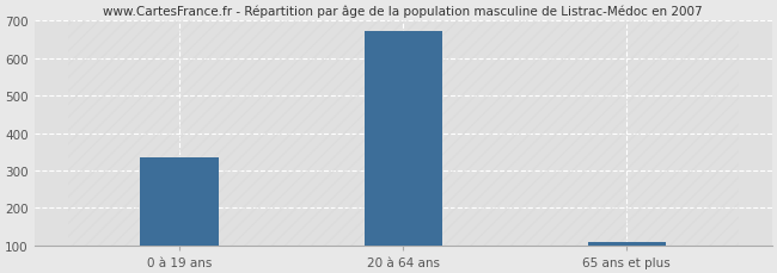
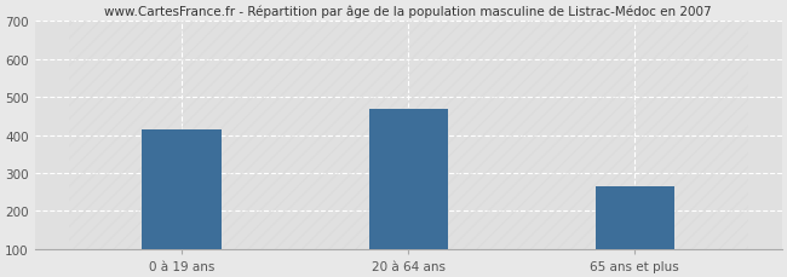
0 à 19 ans: 335 -> 415
20 à 64 ans: 672 -> 470
65 ans et plus: 110 -> 265
